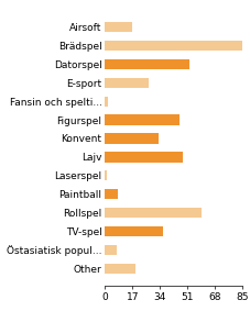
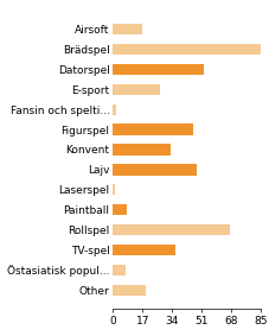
Rollspel: 60 -> 67
